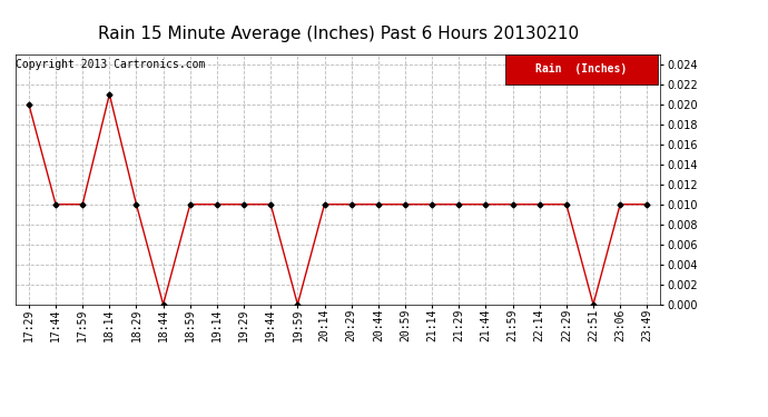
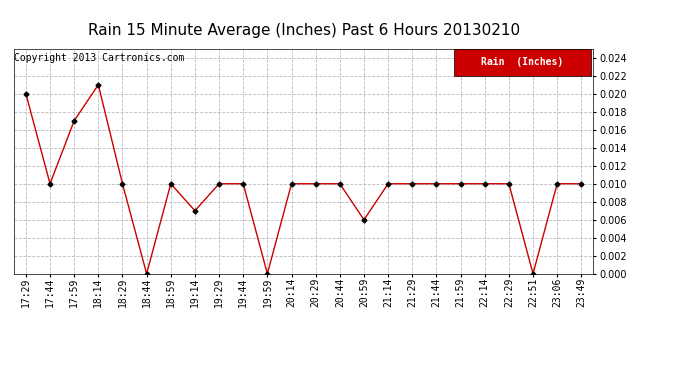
17:59: 0.010 -> 0.017
19:14: 0.010 -> 0.007
20:59: 0.010 -> 0.006
